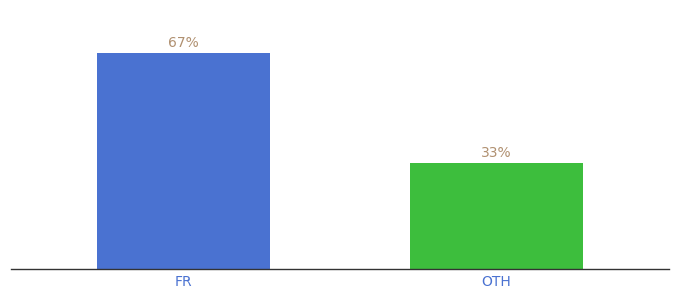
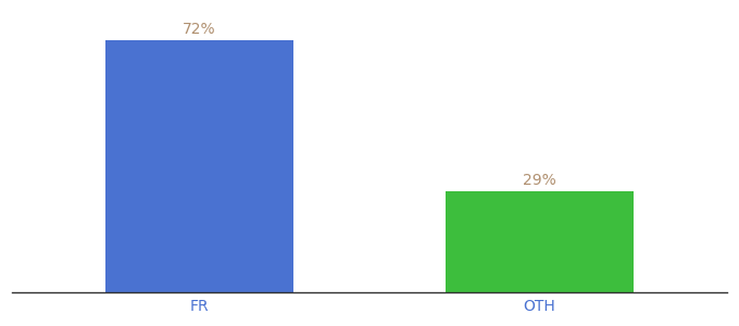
FR: 67% -> 72%
OTH: 33% -> 29%
